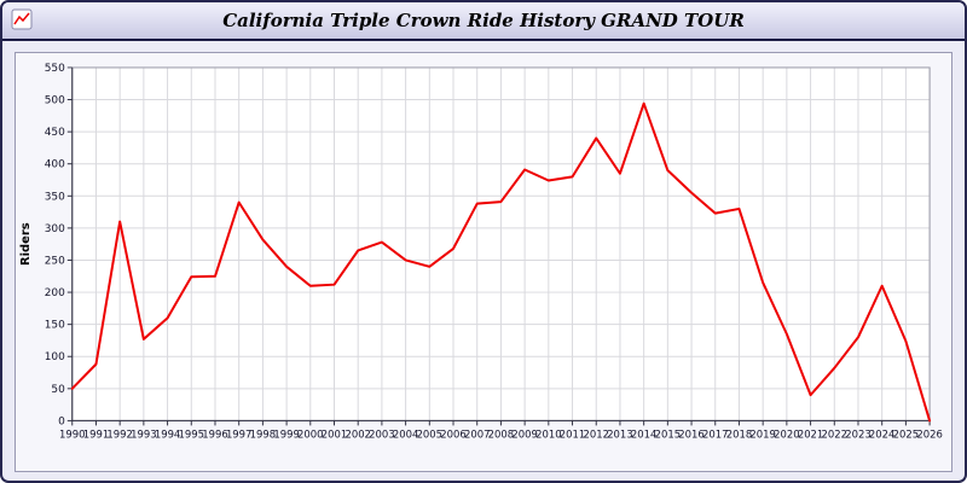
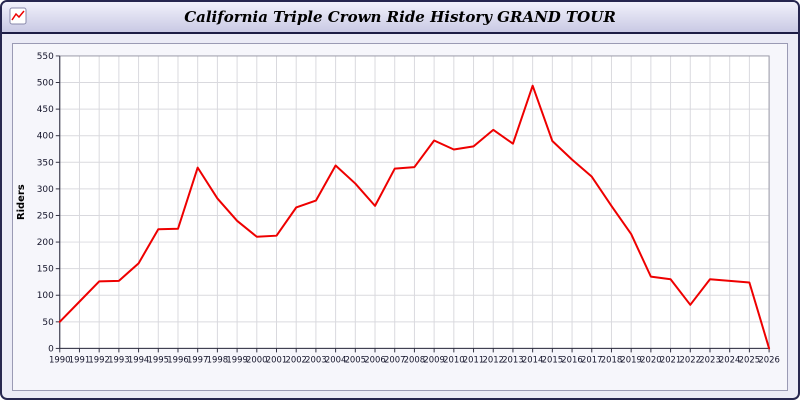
1992: 310 -> 130
2004: 250 -> 340
2005: 240 -> 310
2012: 440 -> 410
2018: 330 -> 270
2021: 40 -> 130
2024: 210 -> 130
